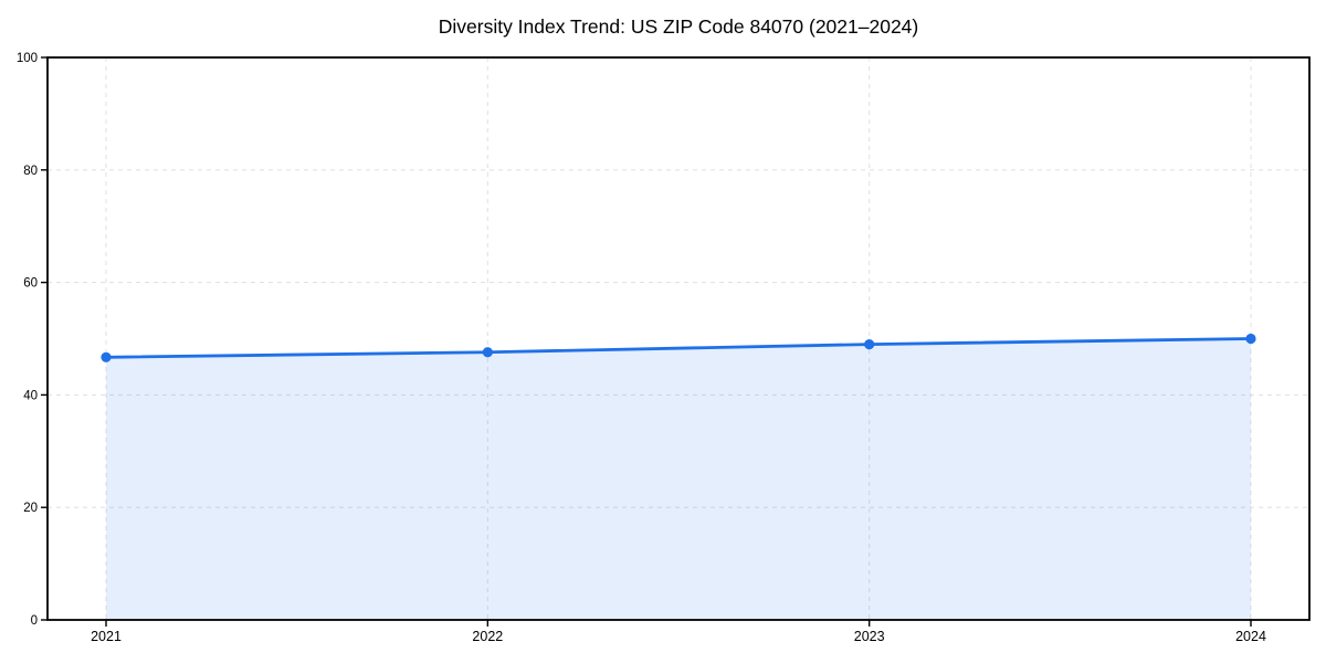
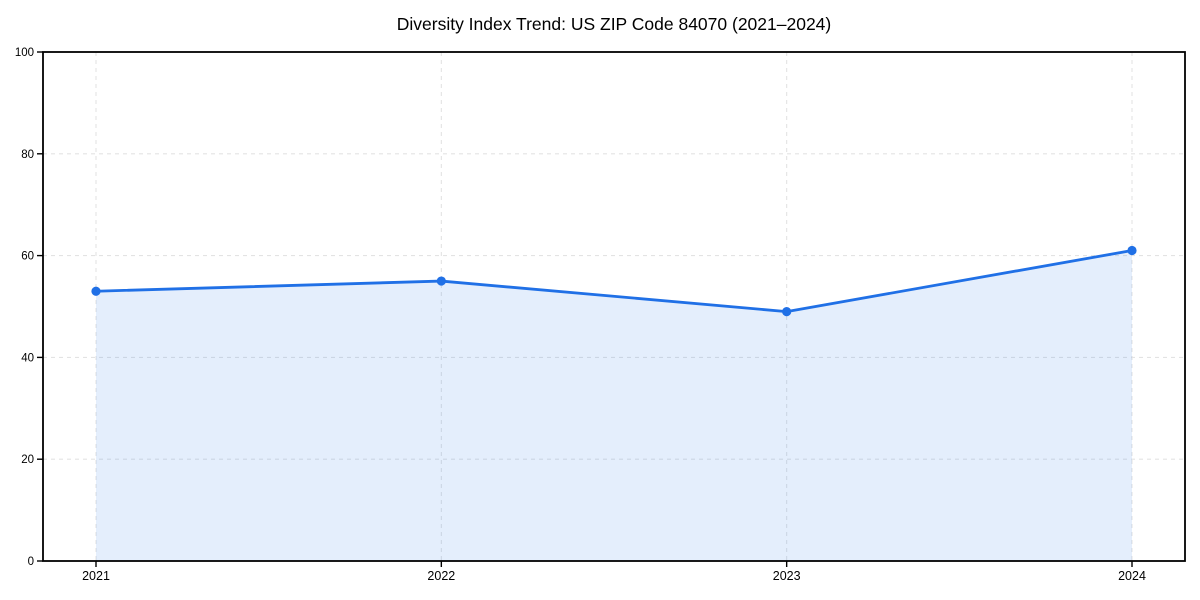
2021: 47 -> 53
2022: 48 -> 55
2024: 50 -> 61
